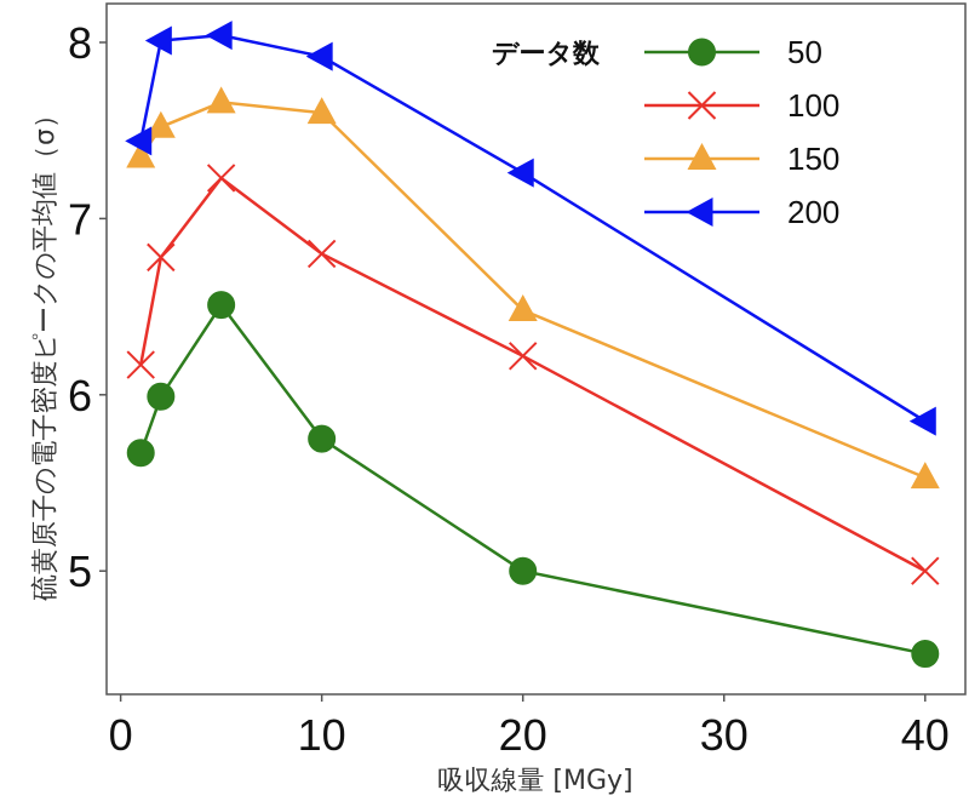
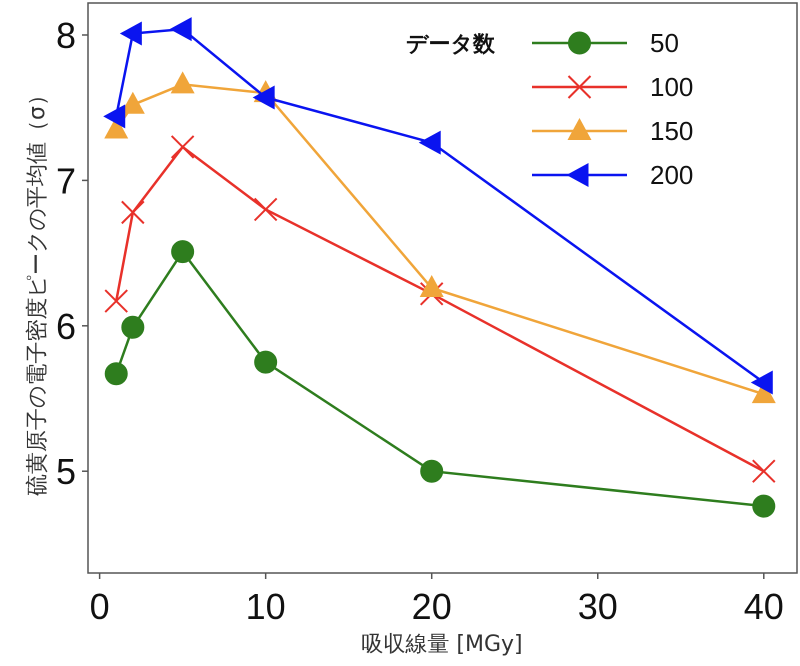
200/10: 7.92 -> 7.57
150/20: 6.48 -> 6.26
50/40: 4.53 -> 4.76
200/40: 5.85 -> 5.61
